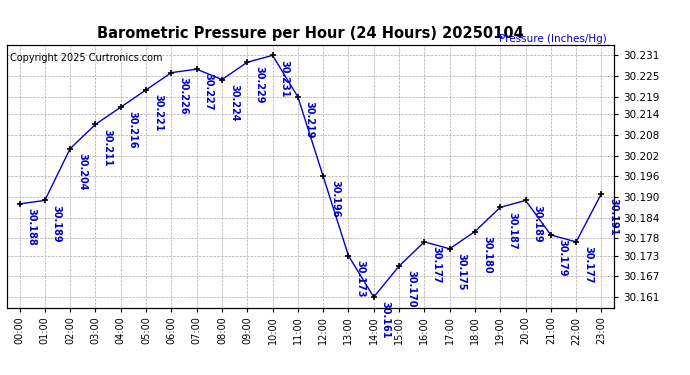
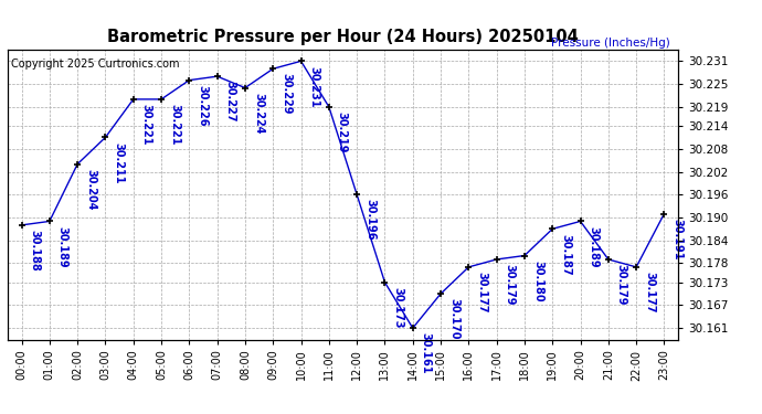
04:00: 30.216 -> 30.221
17:00: 30.175 -> 30.179
